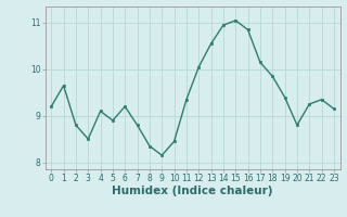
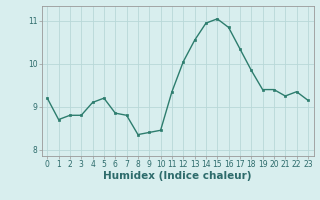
1: 9.65 -> 8.70
3: 8.50 -> 8.80
5: 8.90 -> 9.20
6: 9.20 -> 8.85
9: 8.15 -> 8.40
17: 10.15 -> 10.35
20: 8.80 -> 9.40
